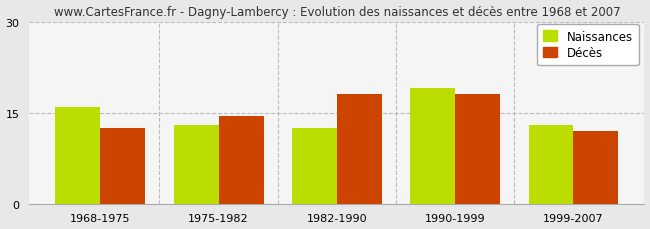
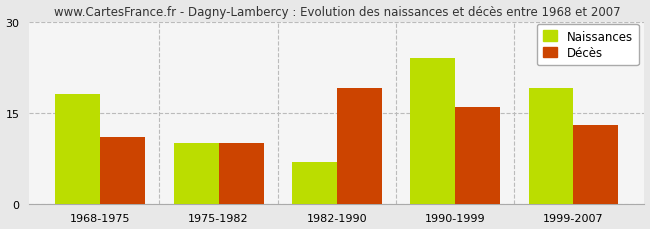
Naissances/1968-1975: 16.0 -> 18.0
Décès/1968-1975: 12.5 -> 11.0
Naissances/1975-1982: 13.0 -> 10.0
Décès/1975-1982: 14.5 -> 10.0
Naissances/1982-1990: 12.5 -> 6.8
Décès/1982-1990: 18.0 -> 19.0
Naissances/1990-1999: 19.0 -> 24.0
Décès/1990-1999: 18.0 -> 16.0
Naissances/1999-2007: 13.0 -> 19.0
Décès/1999-2007: 12.0 -> 13.0
